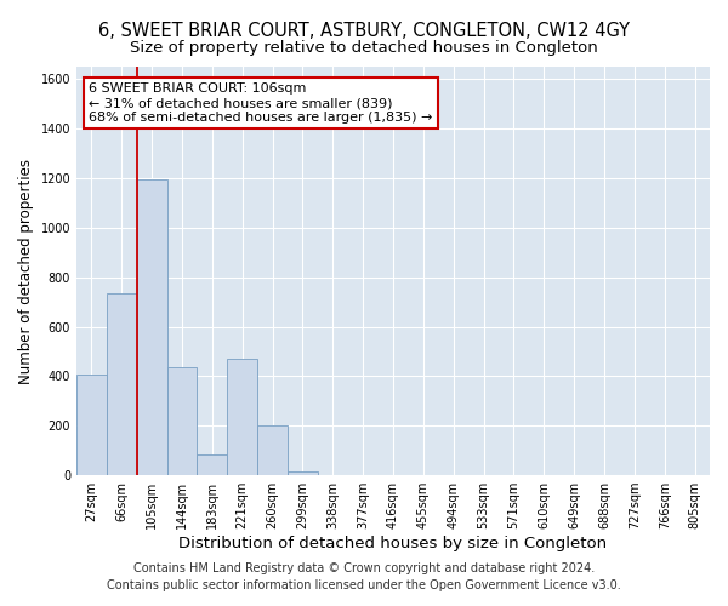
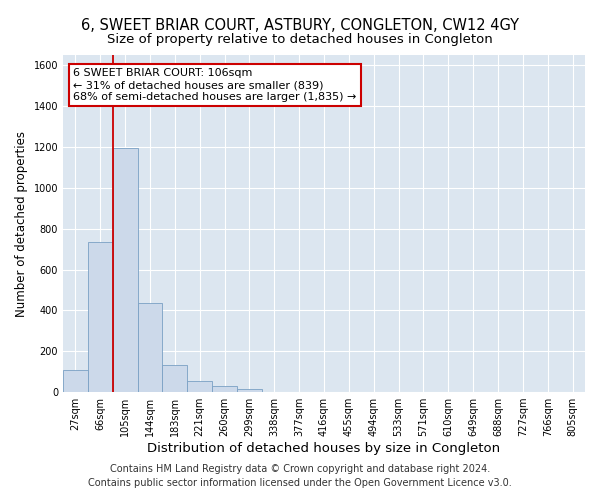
27sqm: 405 -> 107
183sqm: 85 -> 135
221sqm: 470 -> 52
260sqm: 200 -> 32
